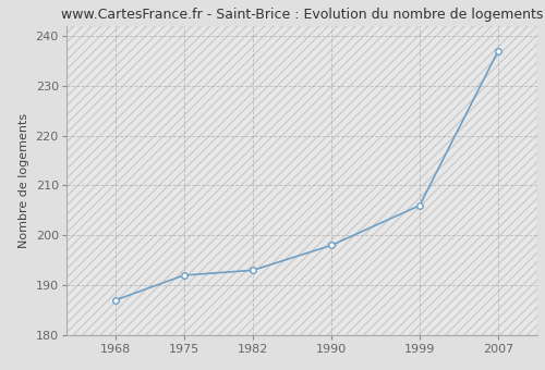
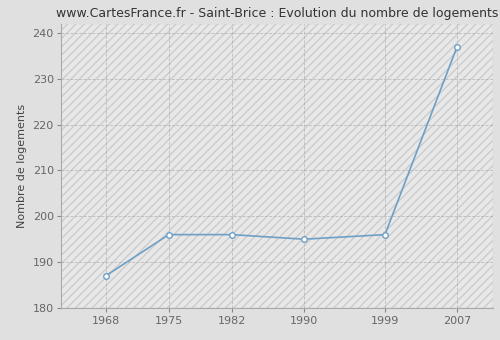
1975: 192 -> 196
1982: 193 -> 196
1990: 198 -> 195
1999: 206 -> 196
